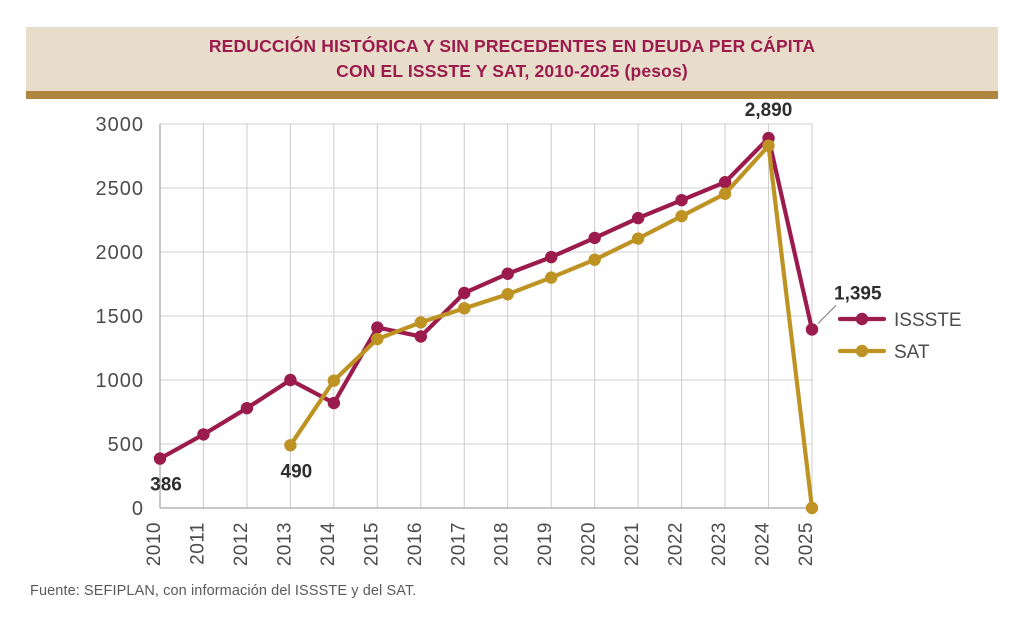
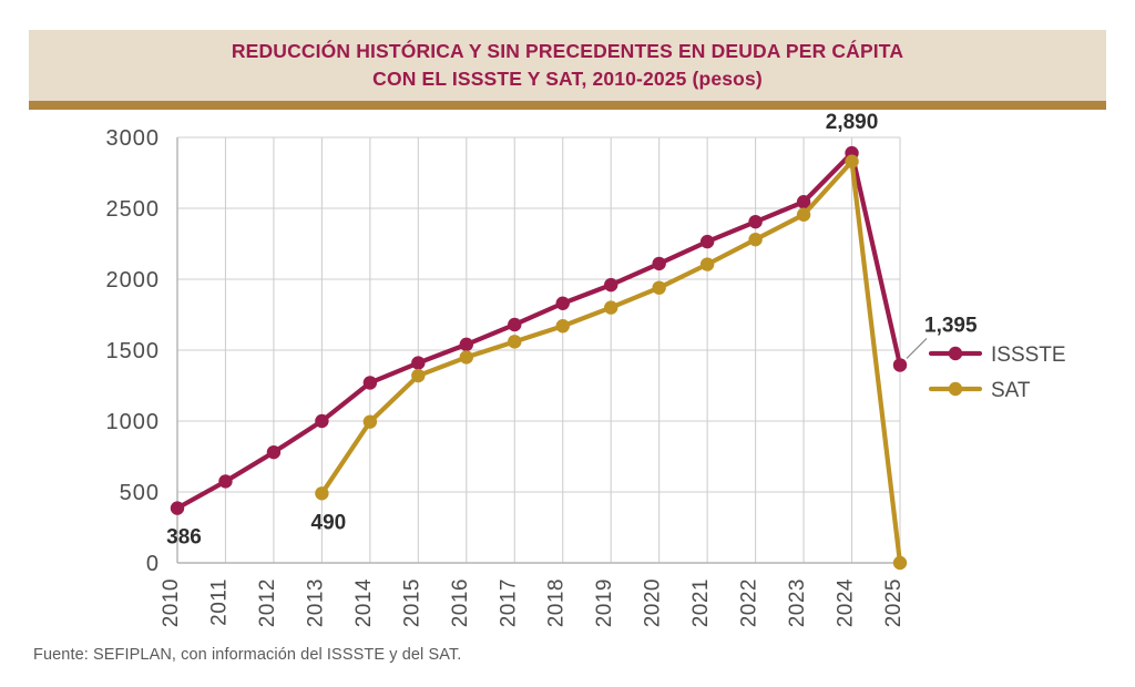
ISSSTE/2014: 820 -> 1270
ISSSTE/2016: 1340 -> 1540
